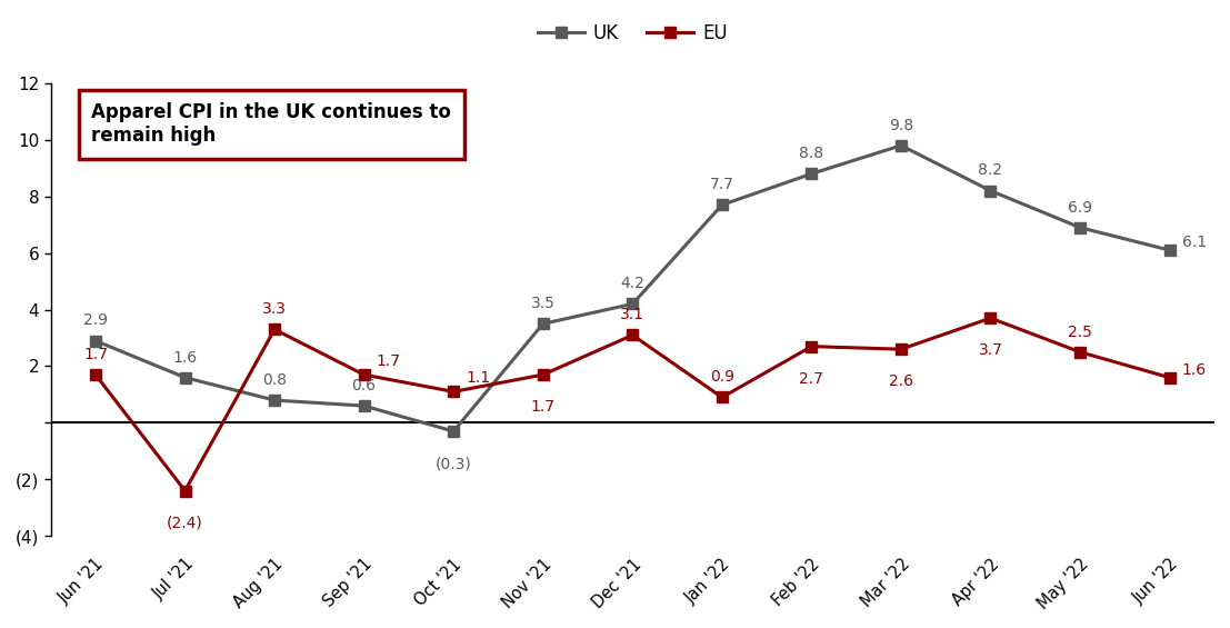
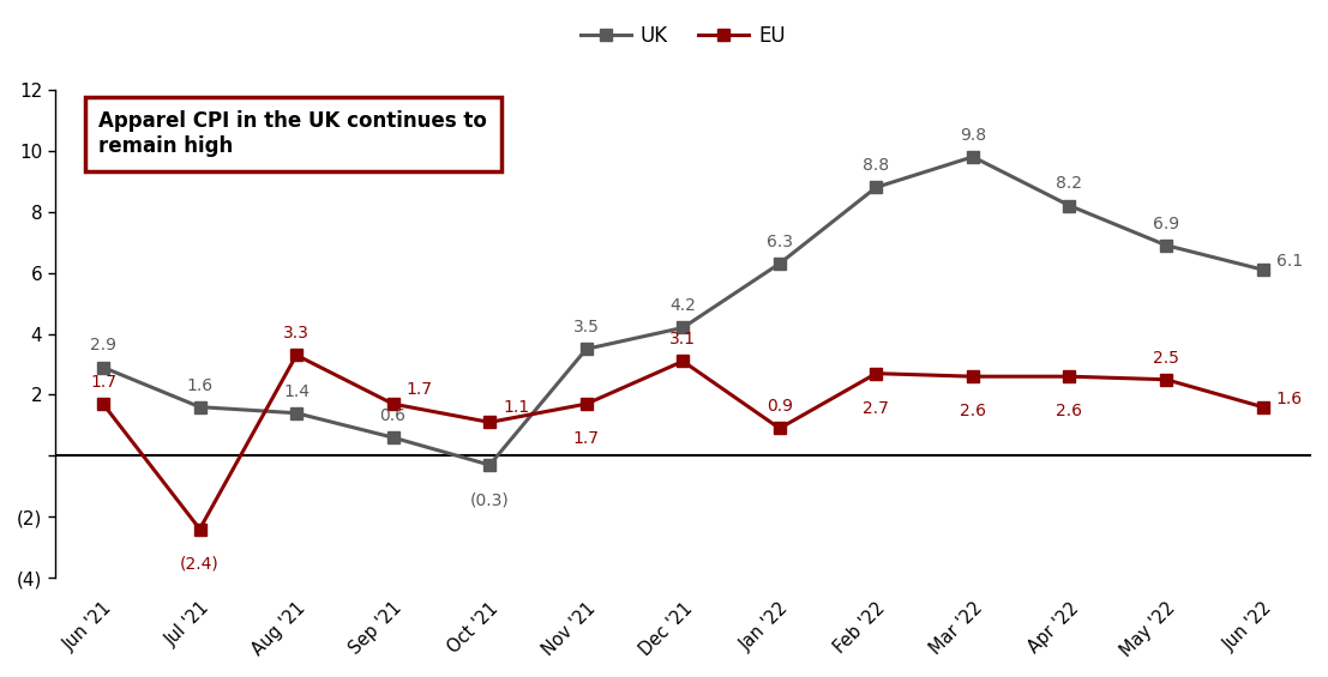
UK/Aug '21: 0.8 -> 1.4
UK/Jan '22: 7.7 -> 6.3
EU/Apr '22: 3.7 -> 2.6
